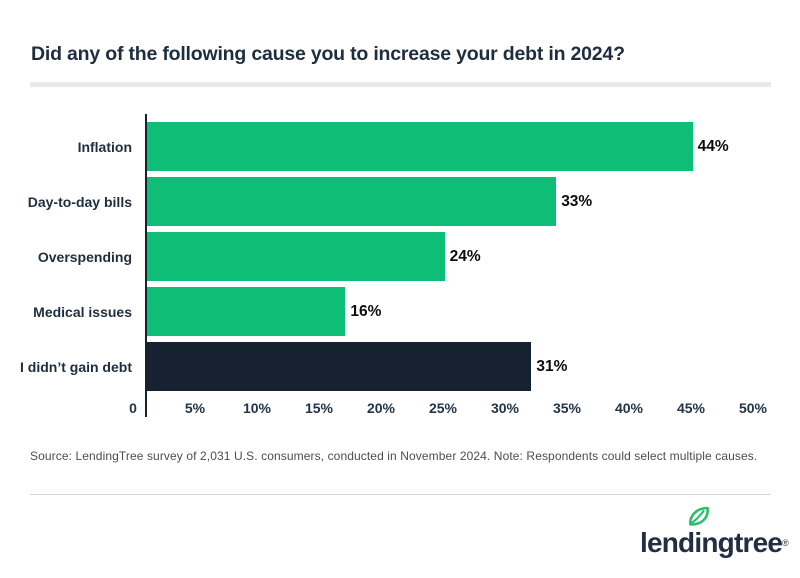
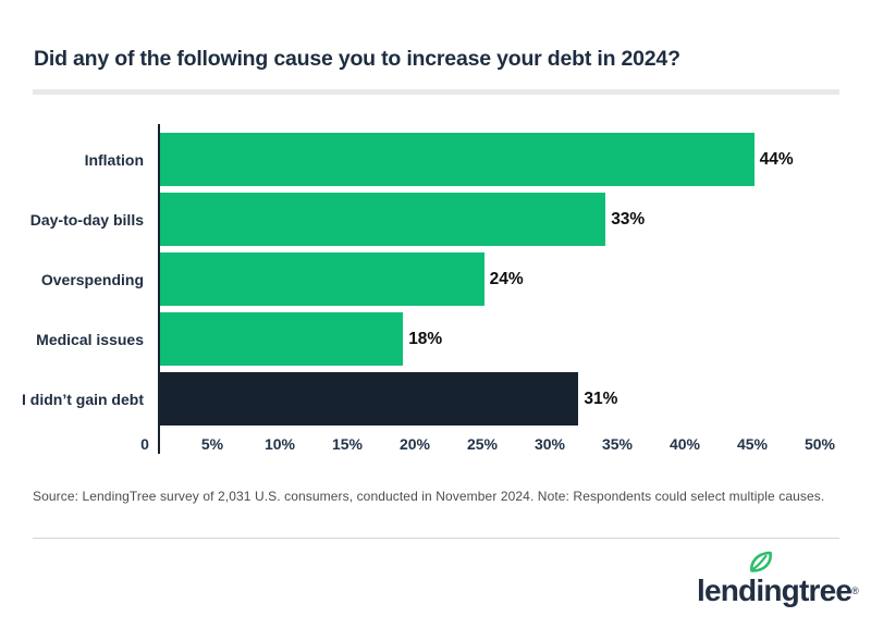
Medical issues: 16% -> 18%
